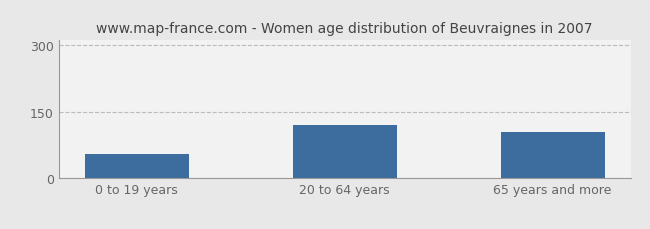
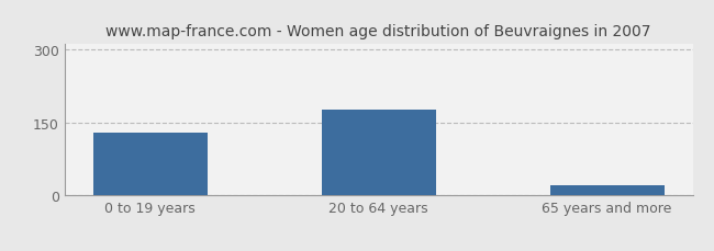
0 to 19 years: 55 -> 130
20 to 64 years: 120 -> 175
65 years and more: 105 -> 22
